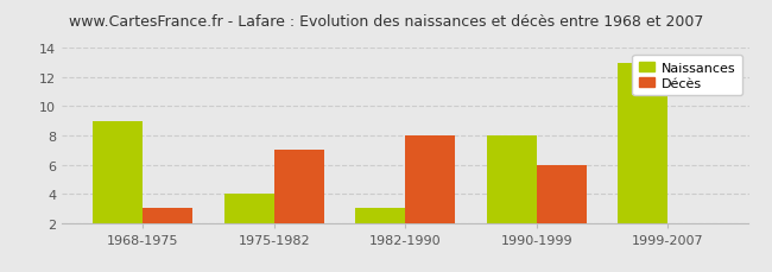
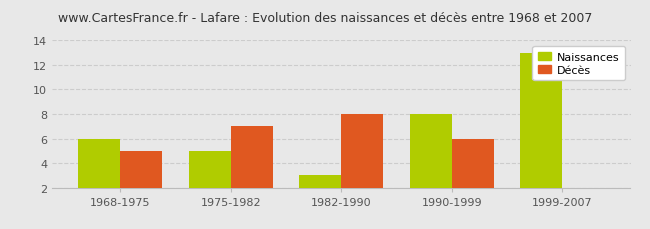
Naissances/1968-1975: 9 -> 6
Décès/1968-1975: 3 -> 5
Naissances/1975-1982: 4 -> 5
